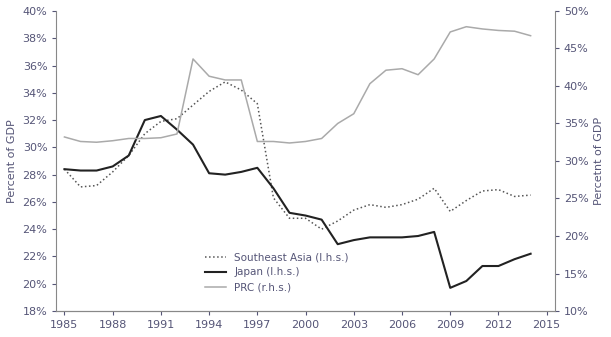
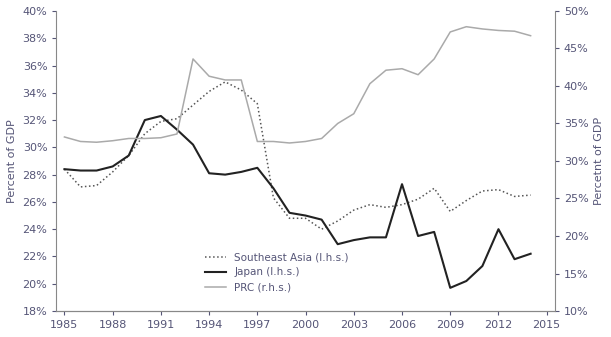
Japan (l.h.s.)/2006: 23.4% -> 27.3%
Japan (l.h.s.)/2012: 21.3% -> 24.0%
